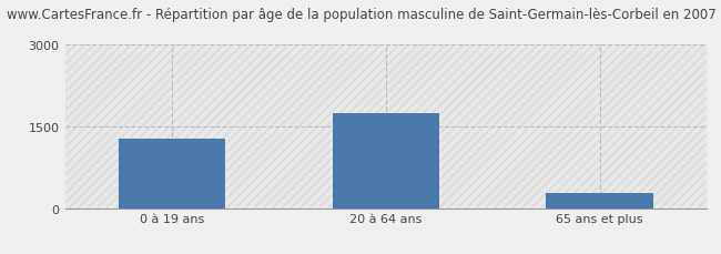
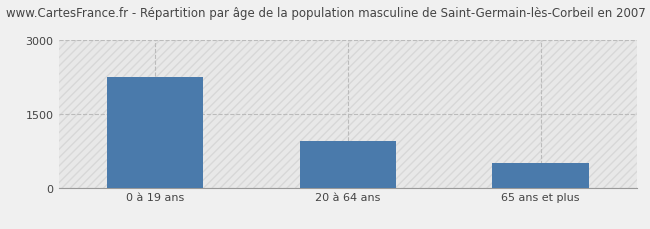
0 à 19 ans: 1280 -> 2250
20 à 64 ans: 1750 -> 950
65 ans et plus: 270 -> 500
